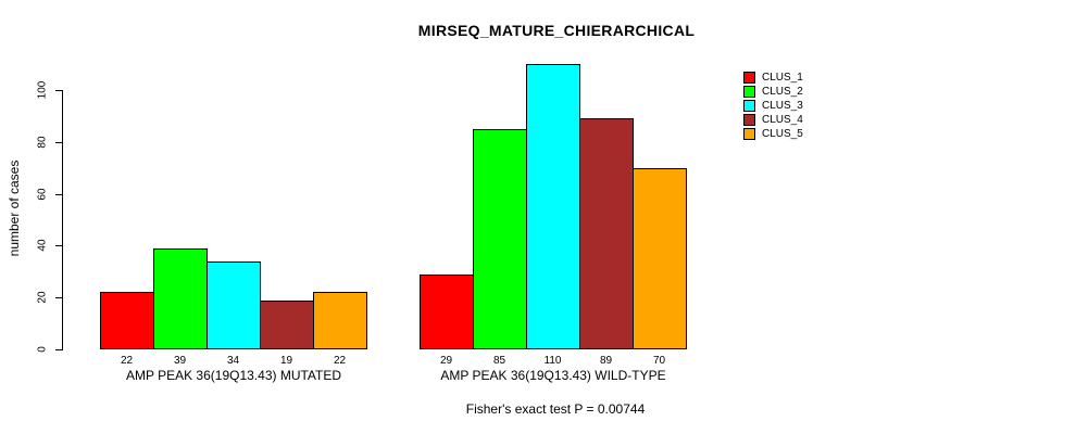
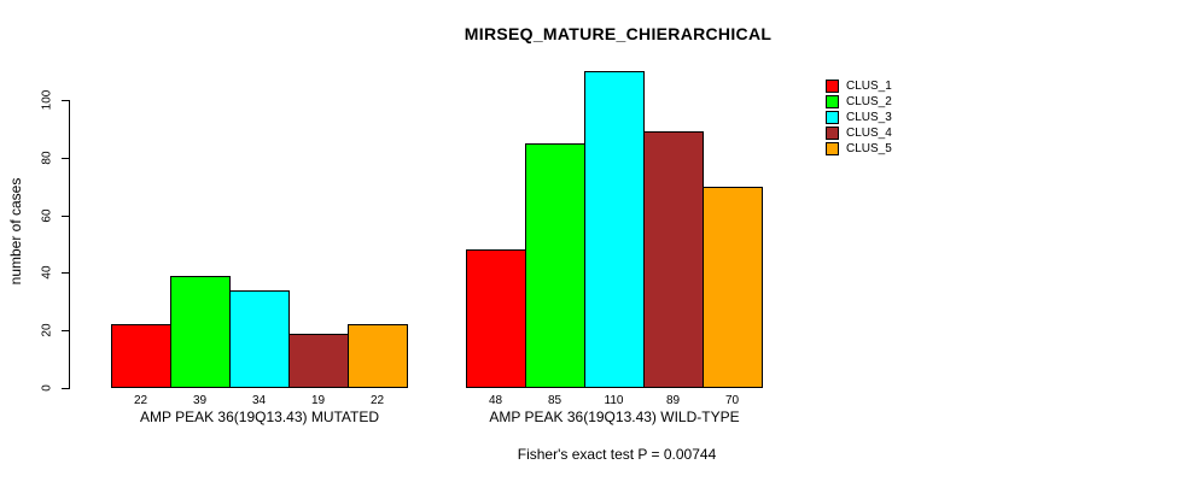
CLUS_1/AMP PEAK 36(19Q13.43) WILD-TYPE: 29 -> 48
